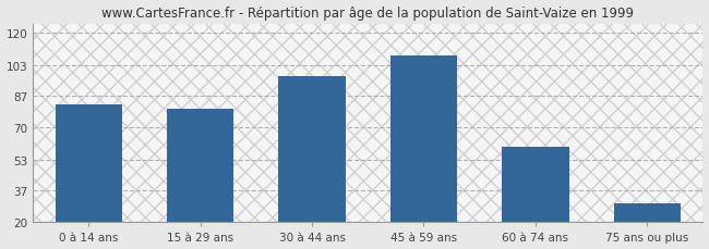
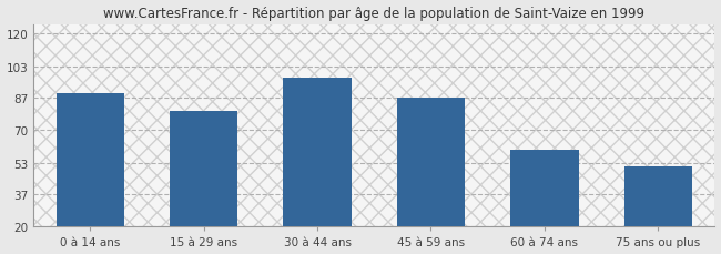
0 à 14 ans: 82 -> 89
45 à 59 ans: 108 -> 87
75 ans ou plus: 30 -> 51
